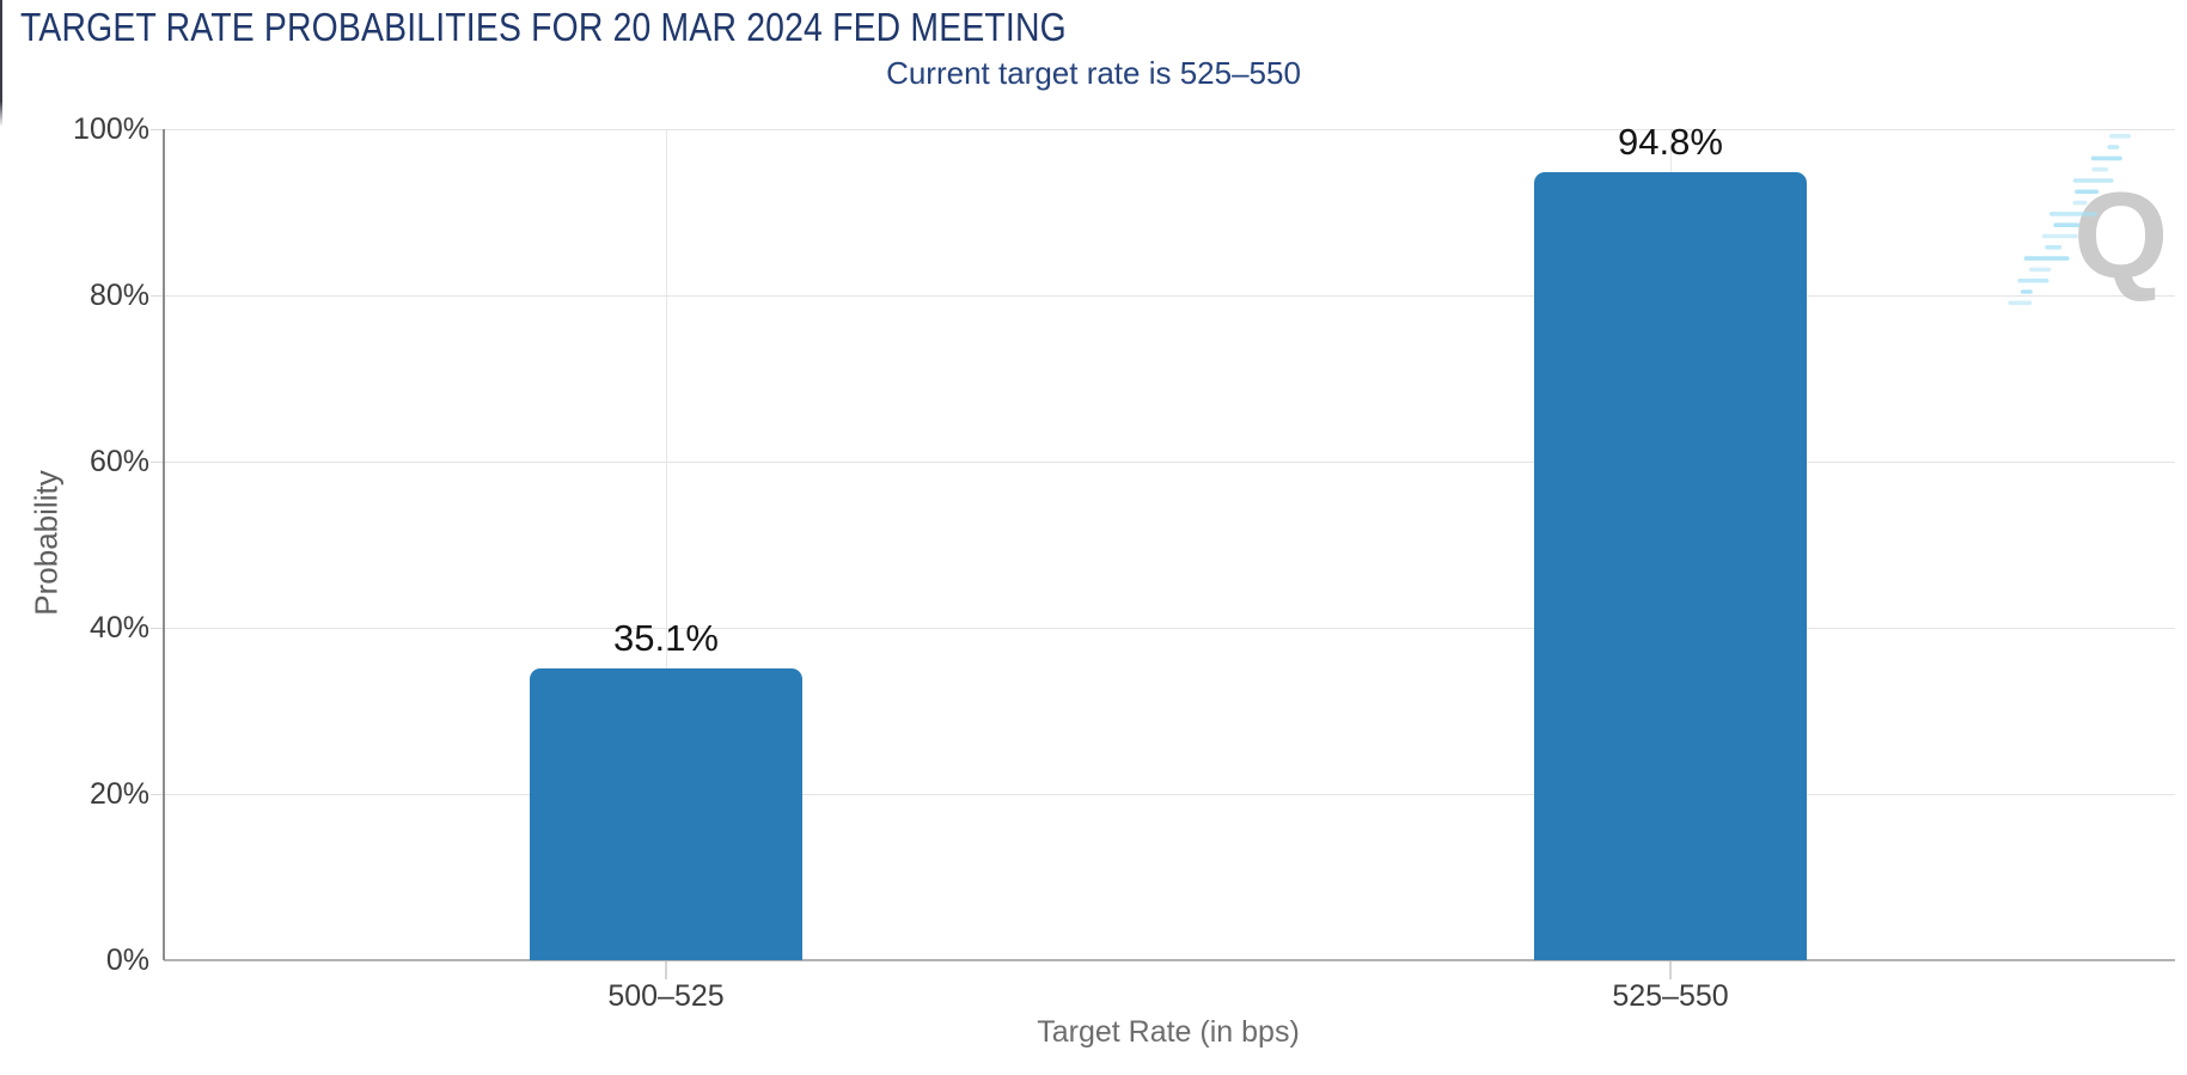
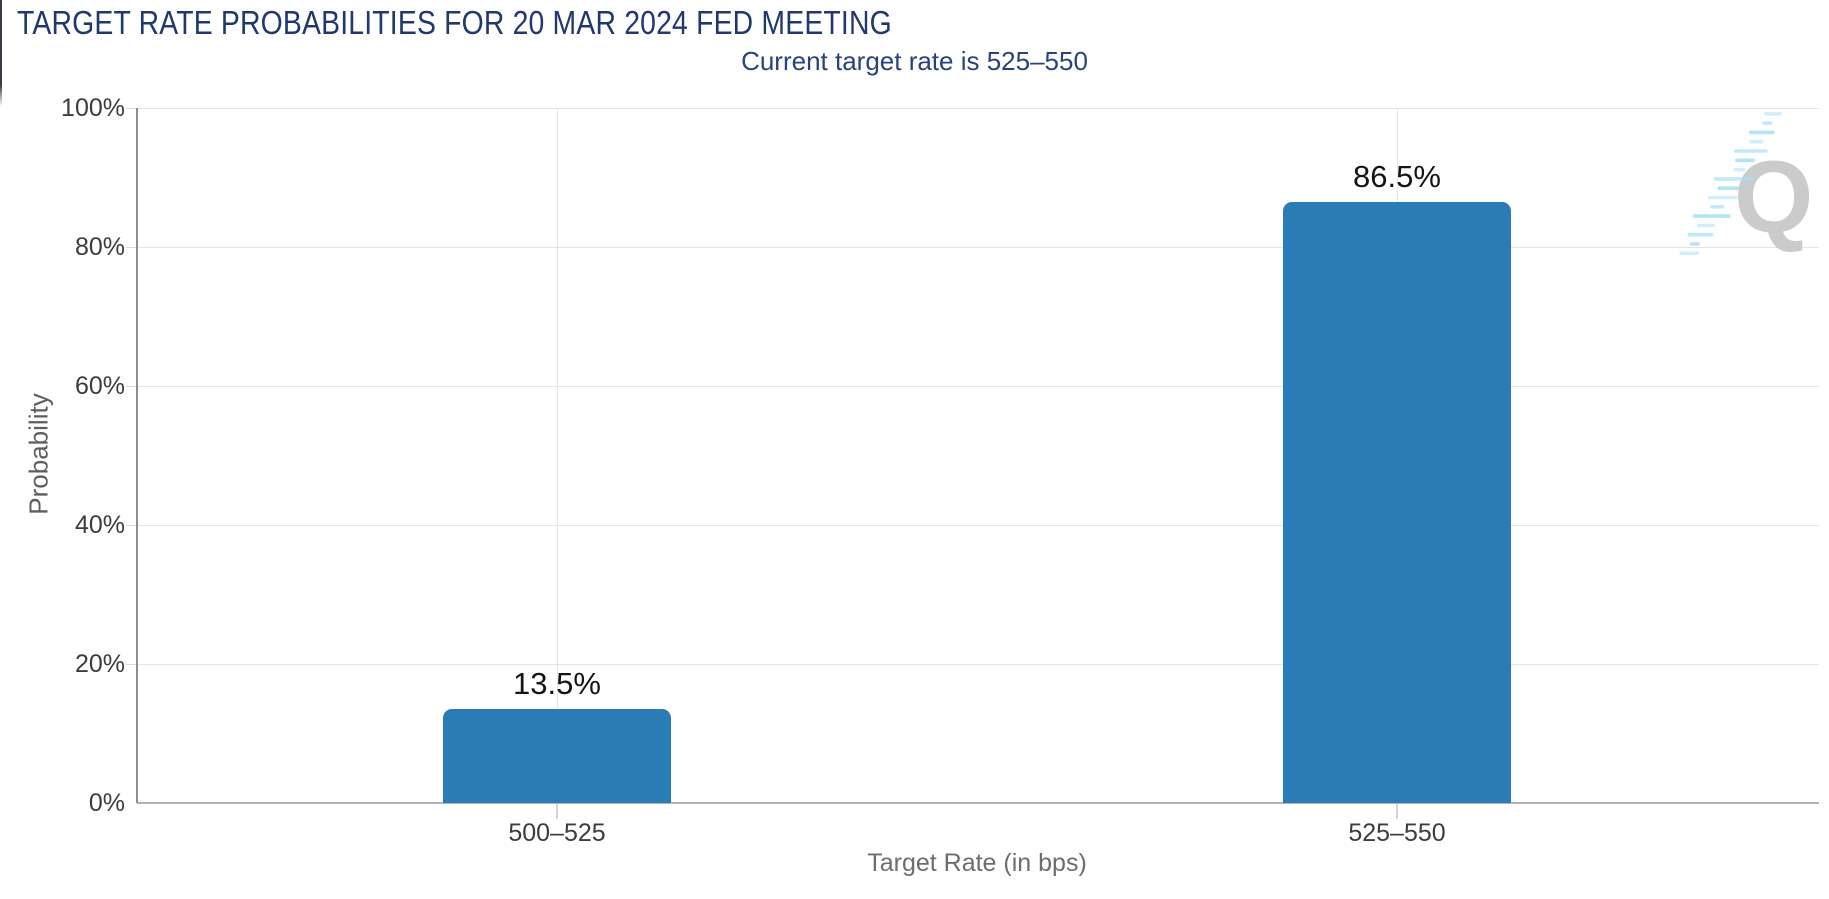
500–525: 35.1% -> 13.5%
525–550: 94.8% -> 86.5%
